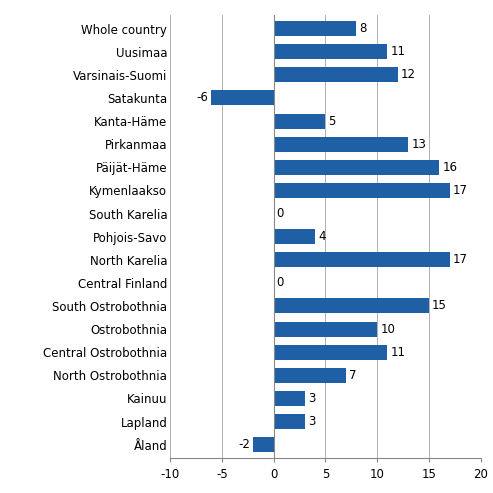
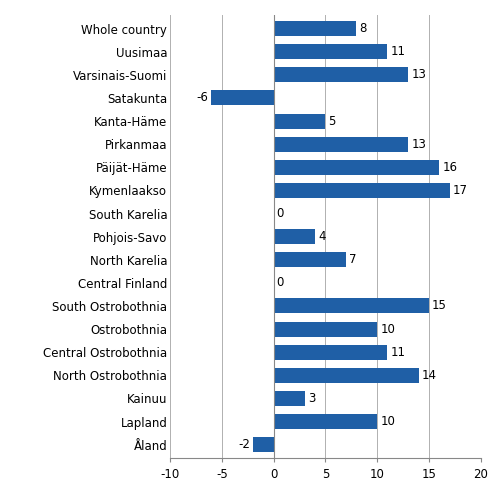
Varsinais-Suomi: 12 -> 13
North Karelia: 17 -> 7
North Ostrobothnia: 7 -> 14
Lapland: 3 -> 10
